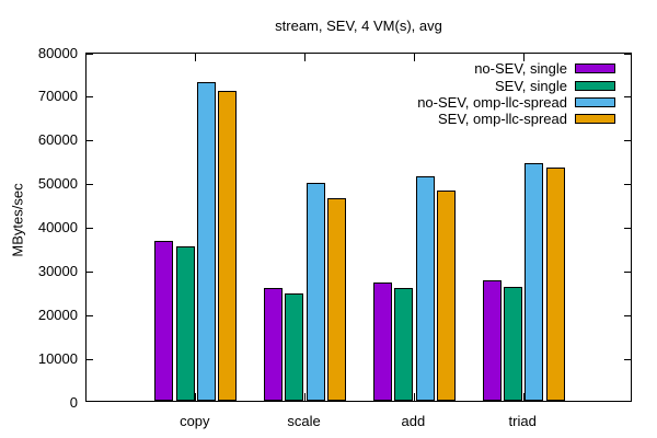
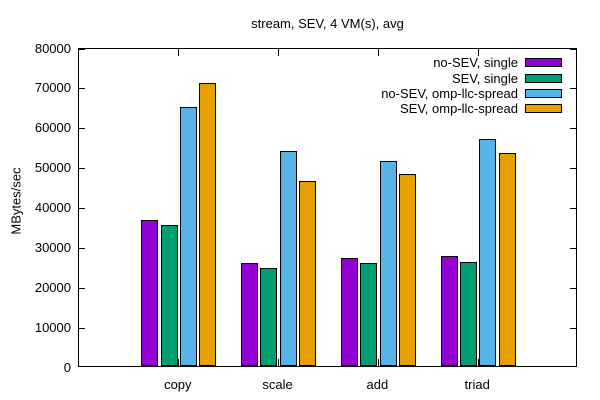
no-SEV, omp-llc-spread/copy: 73000 -> 65000
no-SEV, omp-llc-spread/scale: 50000 -> 54000
no-SEV, omp-llc-spread/triad: 54000 -> 57000
